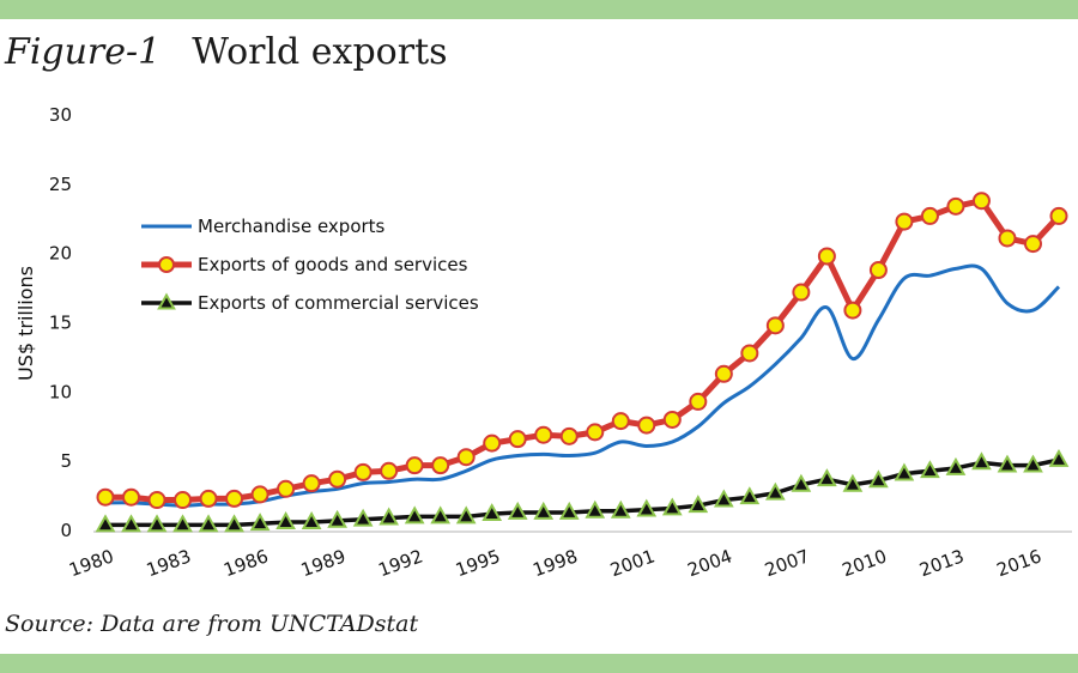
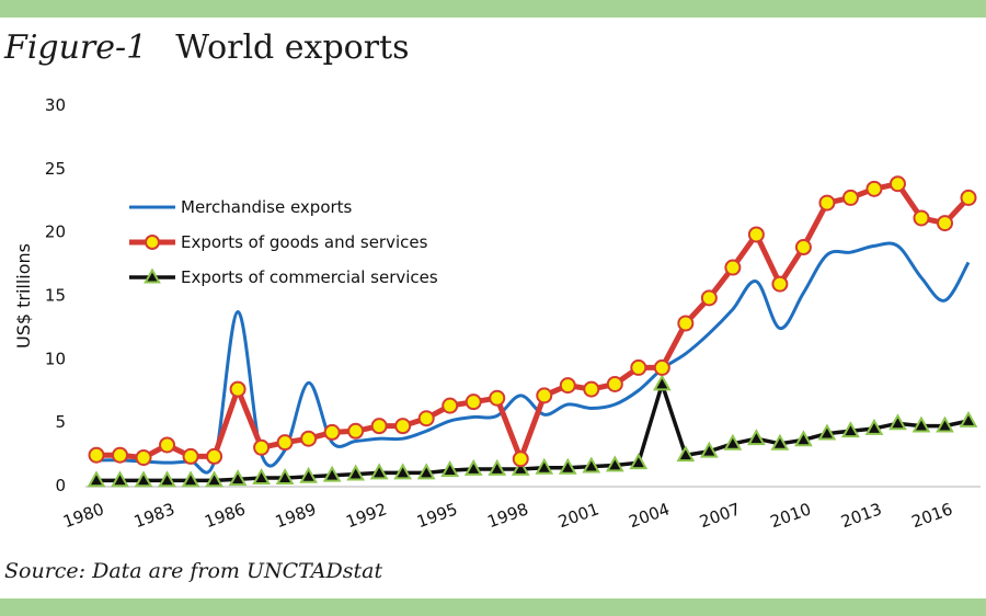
Exports of goods and services/1983: 2.2 -> 3.2
Merchandise exports/1986: 2.1 -> 13.7
Exports of goods and services/1986: 2.6 -> 7.6
Merchandise exports/1989: 3.0 -> 8.1
Merchandise exports/1998: 5.4 -> 7.1
Exports of goods and services/1998: 6.8 -> 2.1
Exports of goods and services/2004: 11.3 -> 9.3
Exports of commercial services/2004: 2.2 -> 8.0
Merchandise exports/2016: 15.9 -> 14.6
